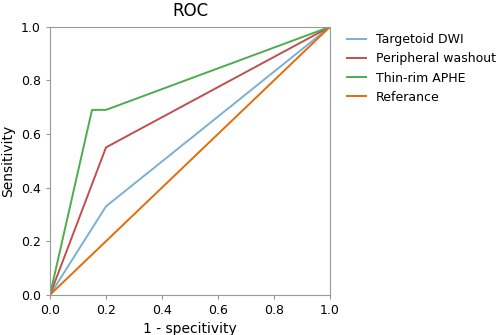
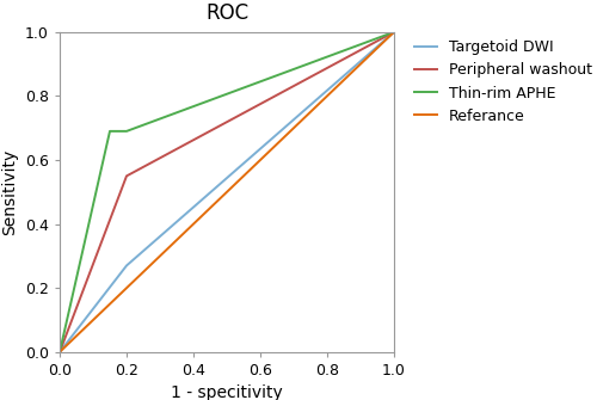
Targetoid DWI/0.2: 0.33 -> 0.27
